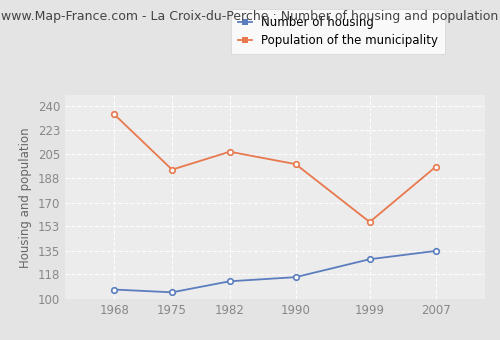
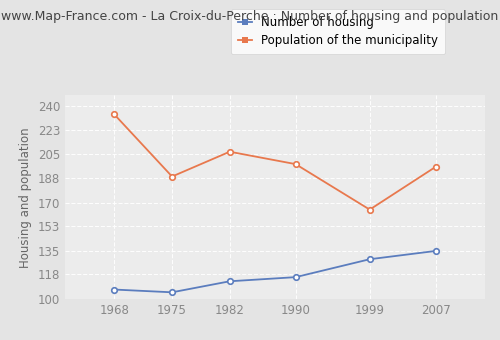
Population of the municipality/1975: 194 -> 189
Population of the municipality/1999: 156 -> 165
